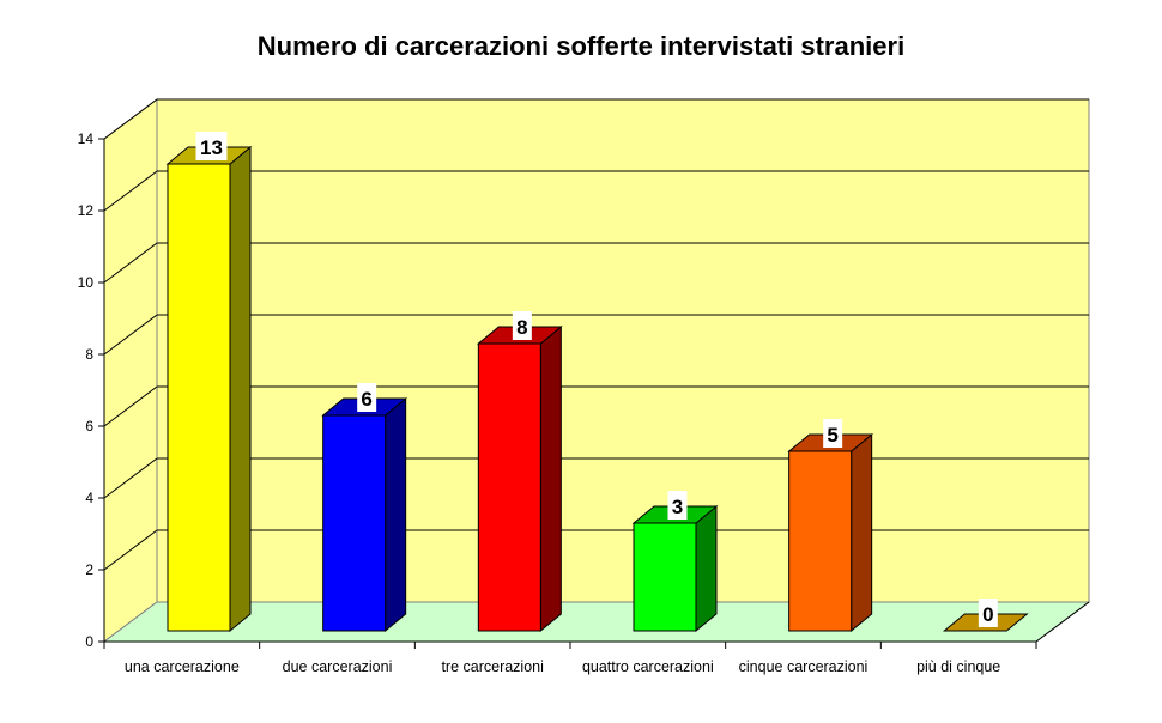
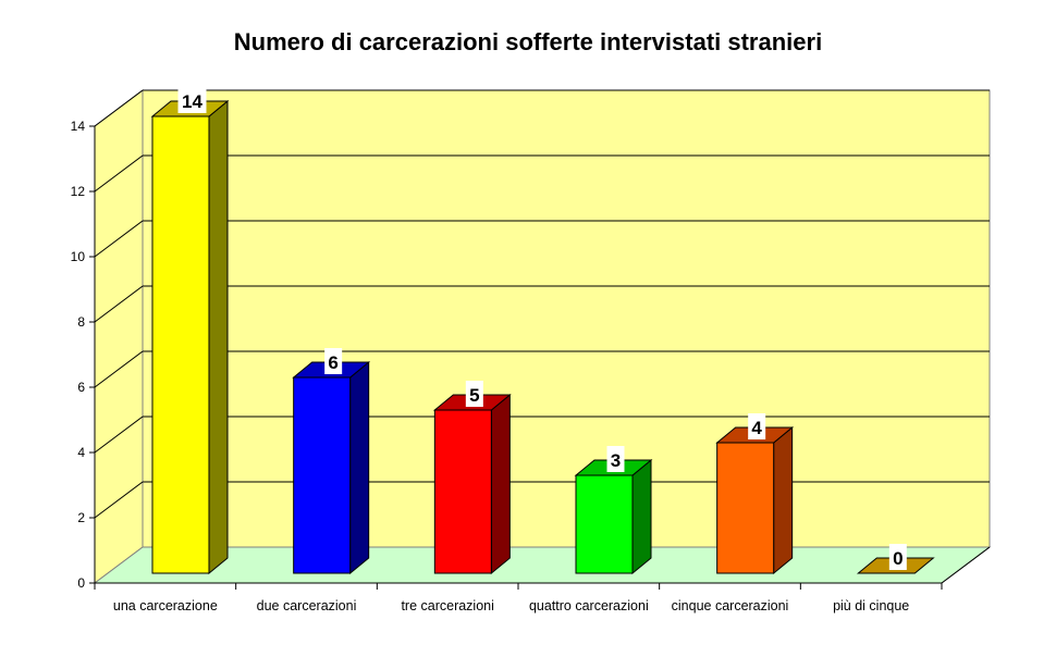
una carcerazione: 13 -> 14
tre carcerazioni: 8 -> 5
cinque carcerazioni: 5 -> 4
